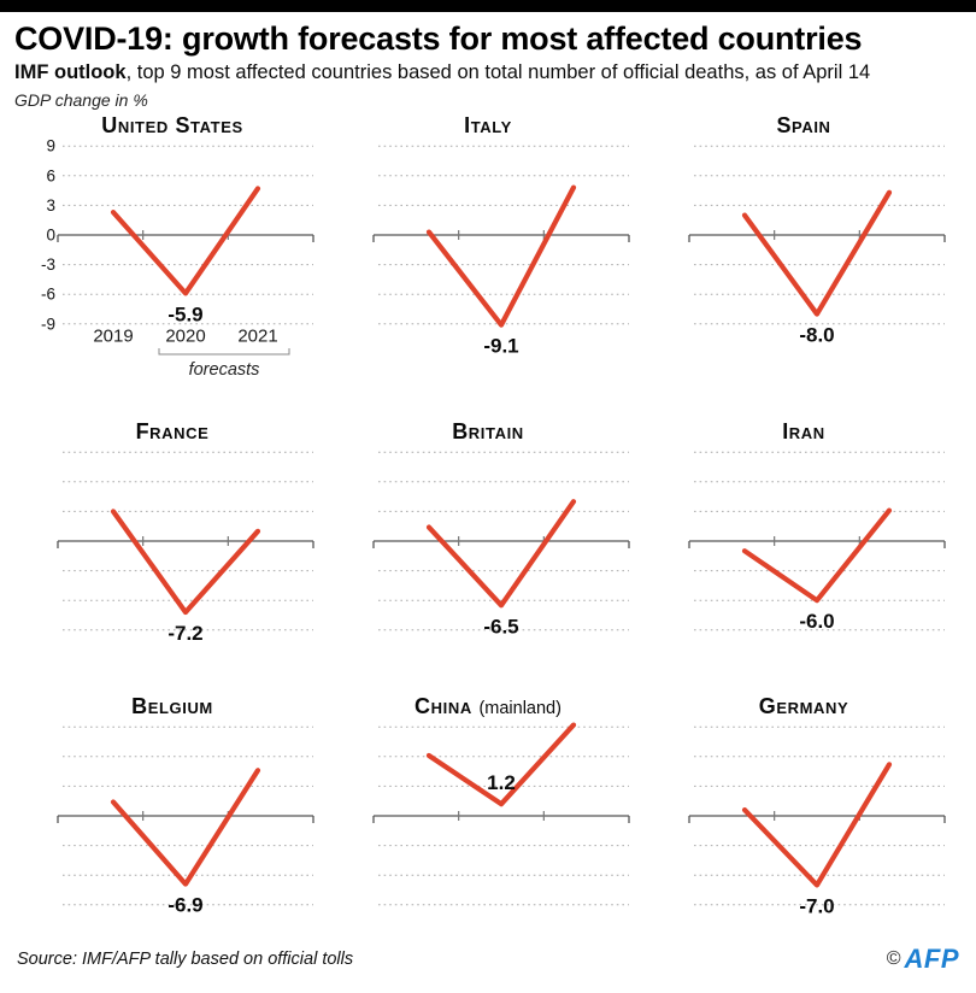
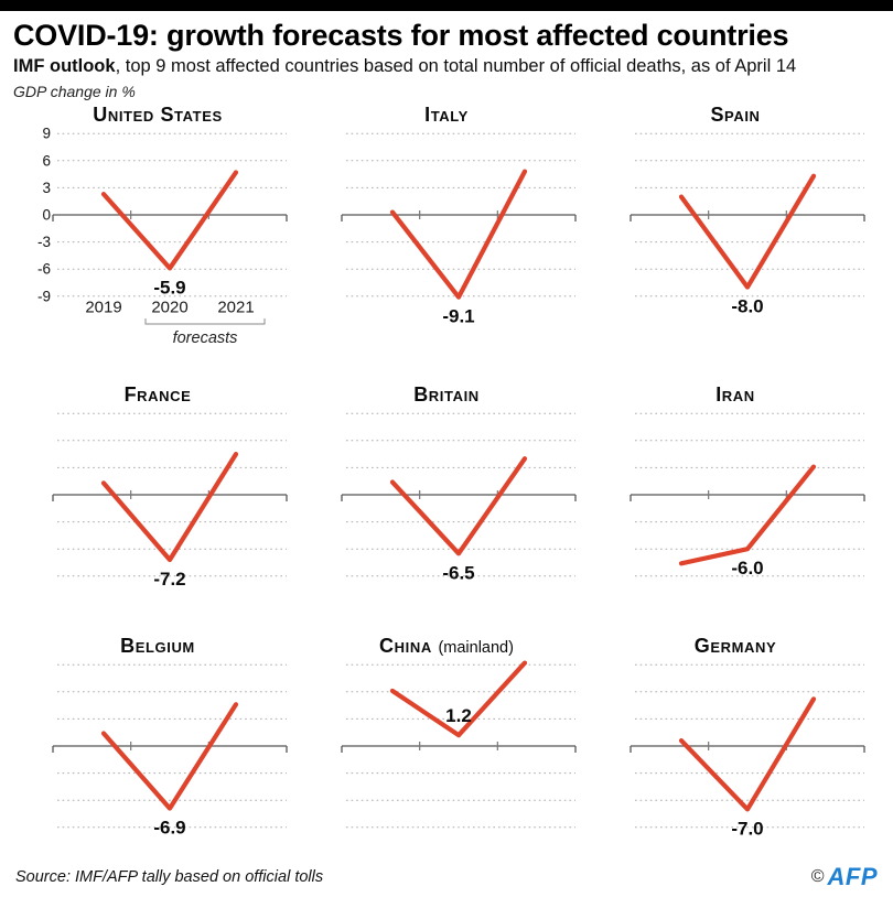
France/2019: 3 -> 1
Iran/2019: -1 -> -8
France/2021: 1 -> 4
